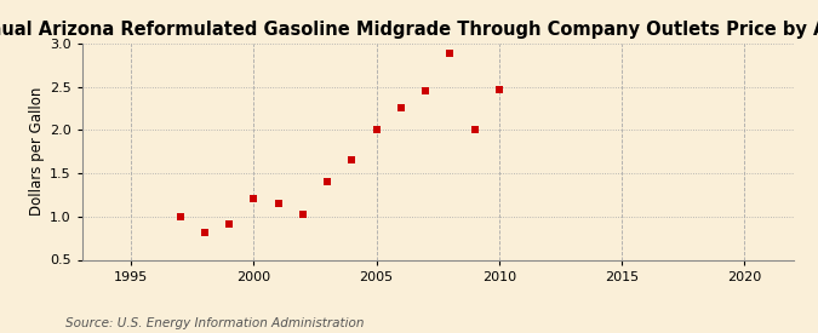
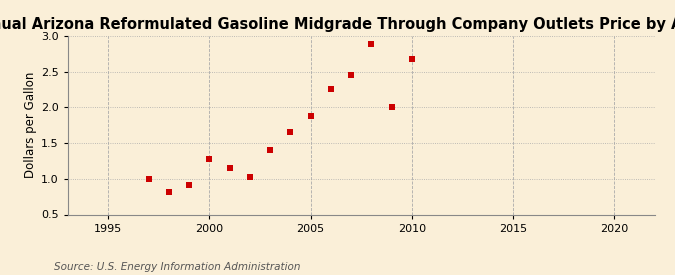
2000: 1.20 -> 1.28
2005: 2.01 -> 1.88
2010: 2.46 -> 2.68
